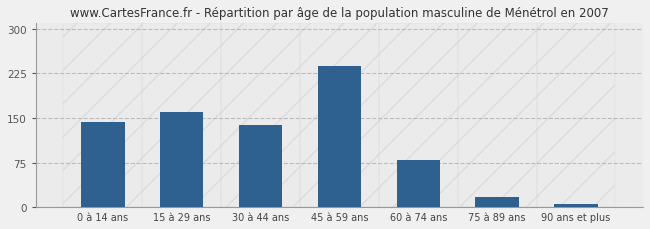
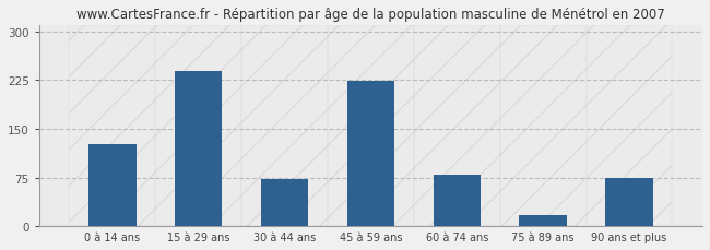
0 à 14 ans: 143 -> 126
15 à 29 ans: 160 -> 240
30 à 44 ans: 138 -> 72
45 à 59 ans: 237 -> 224
90 ans et plus: 5 -> 74
